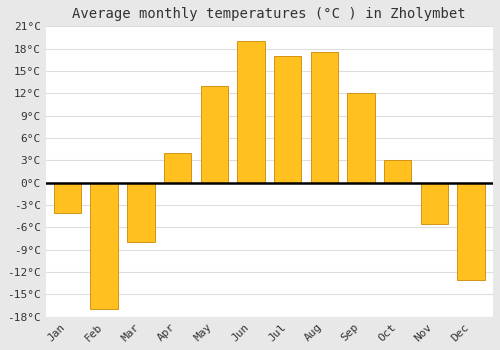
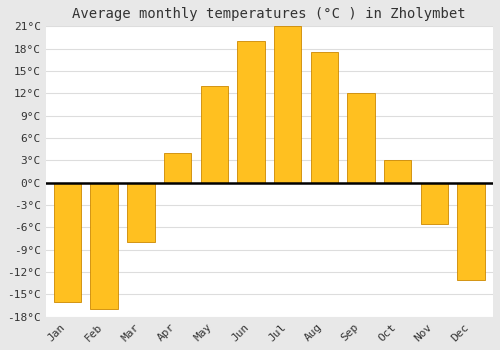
Jan: -4.0°C -> -16.0°C
Jul: 17.0°C -> 21.0°C
